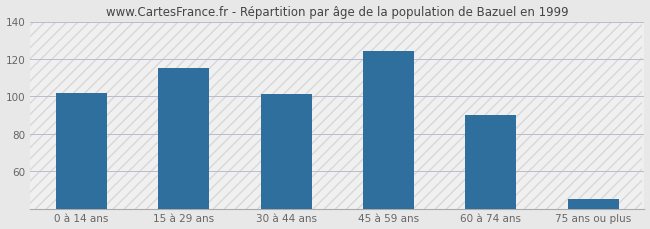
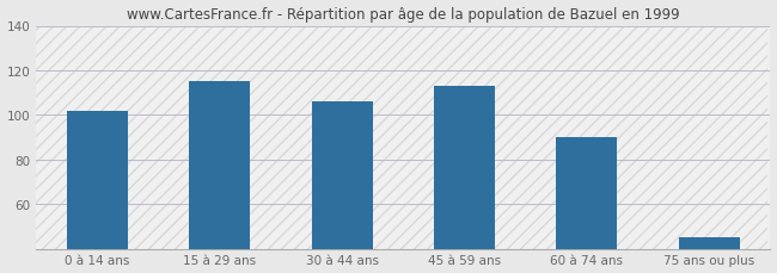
30 à 44 ans: 101 -> 106
45 à 59 ans: 124 -> 113
